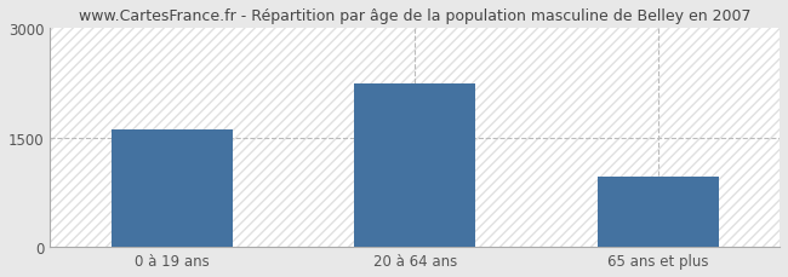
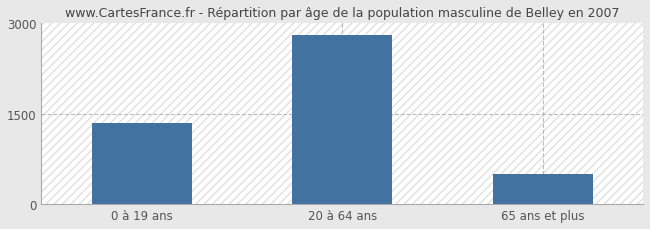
0 à 19 ans: 1600 -> 1350
20 à 64 ans: 2240 -> 2800
65 ans et plus: 960 -> 500
